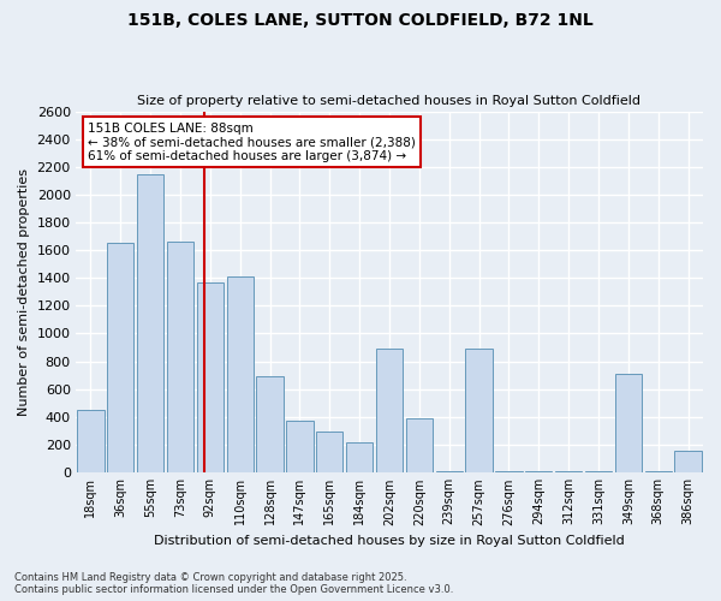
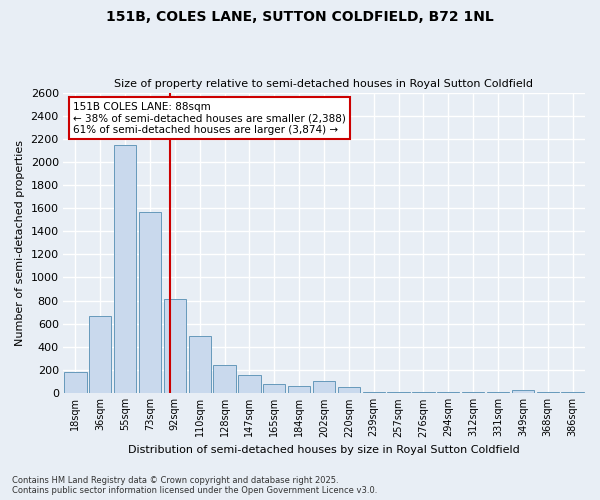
18sqm: 450 -> 180
36sqm: 1650 -> 670
73sqm: 1660 -> 1570
92sqm: 1370 -> 810
110sqm: 1410 -> 490
128sqm: 690 -> 240
147sqm: 370 -> 160
165sqm: 290 -> 80
184sqm: 220 -> 60
202sqm: 890 -> 100
220sqm: 390 -> 60
257sqm: 890 -> 10
349sqm: 710 -> 30
386sqm: 160 -> 10
